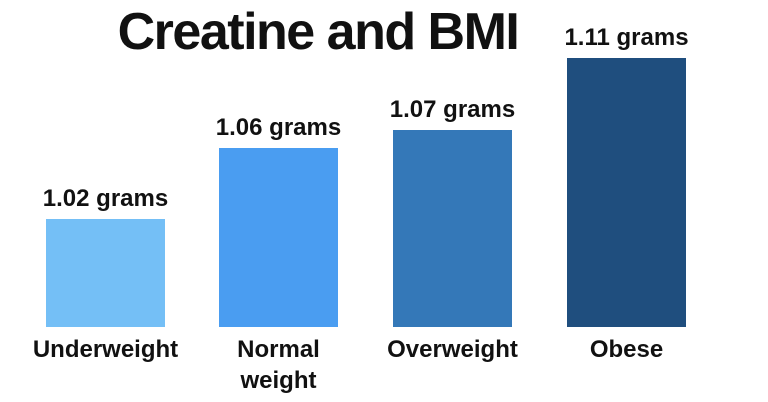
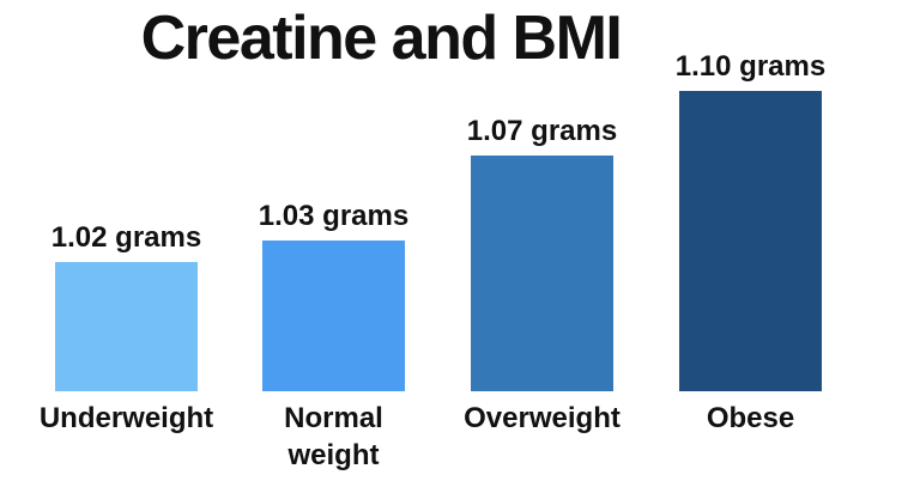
Normal weight: 1.06 -> 1.03
Obese: 1.11 -> 1.10
